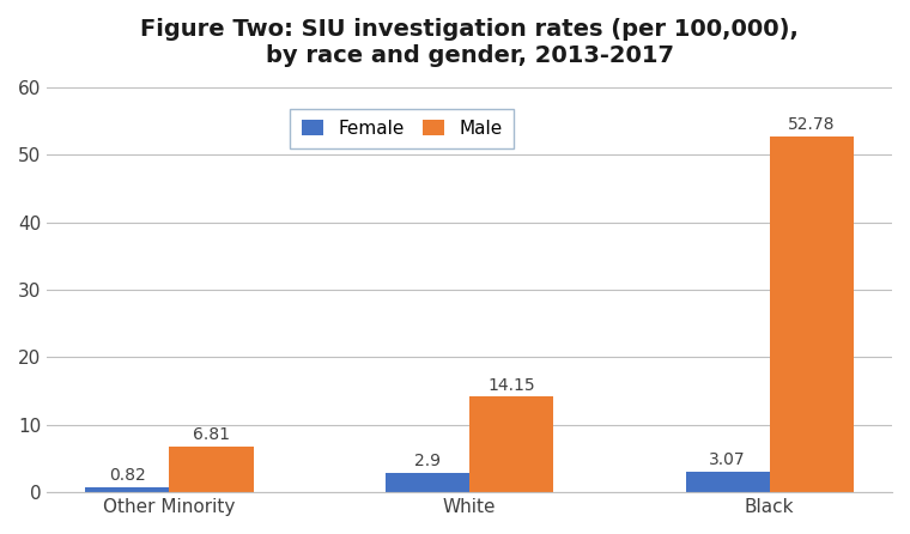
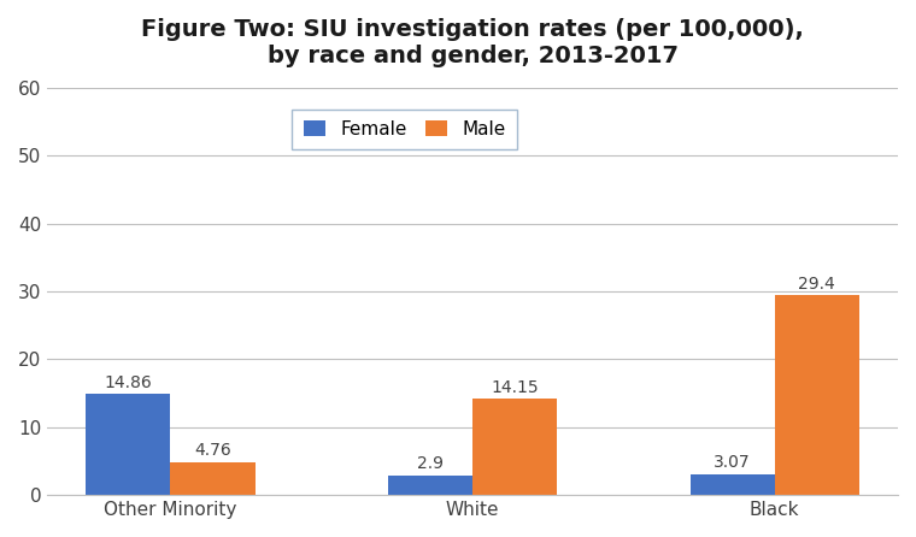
Female/Other Minority: 0.82 -> 14.86
Male/Other Minority: 6.81 -> 4.76
Male/Black: 52.78 -> 29.4
